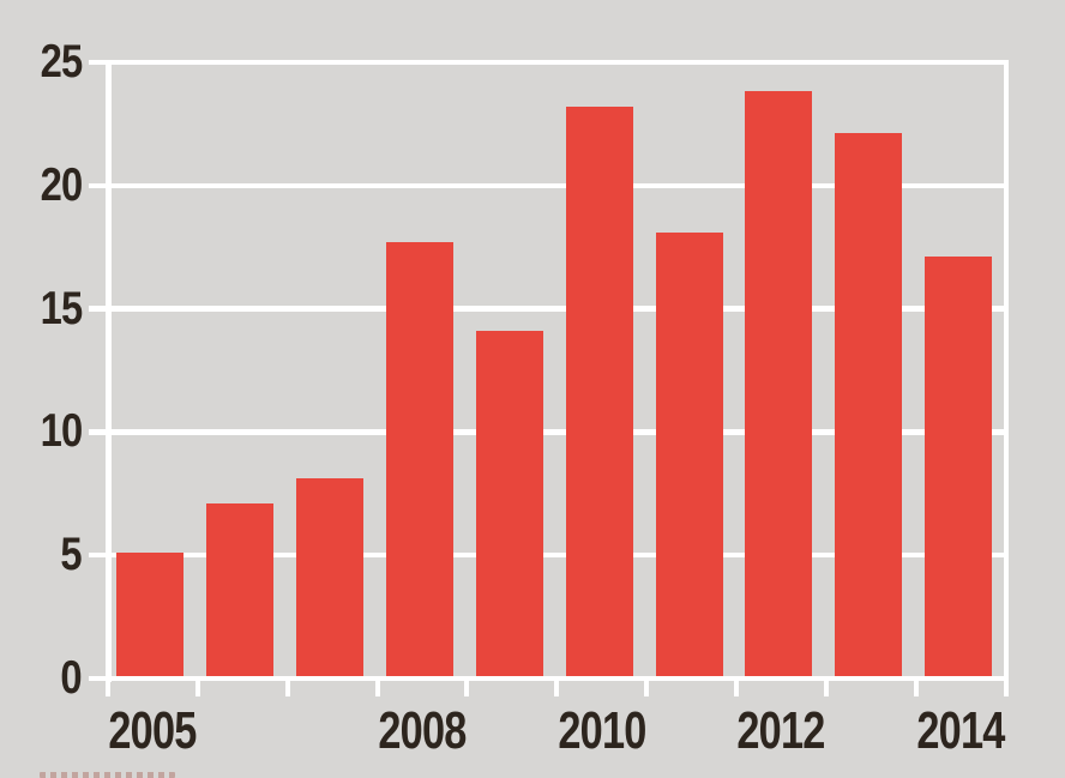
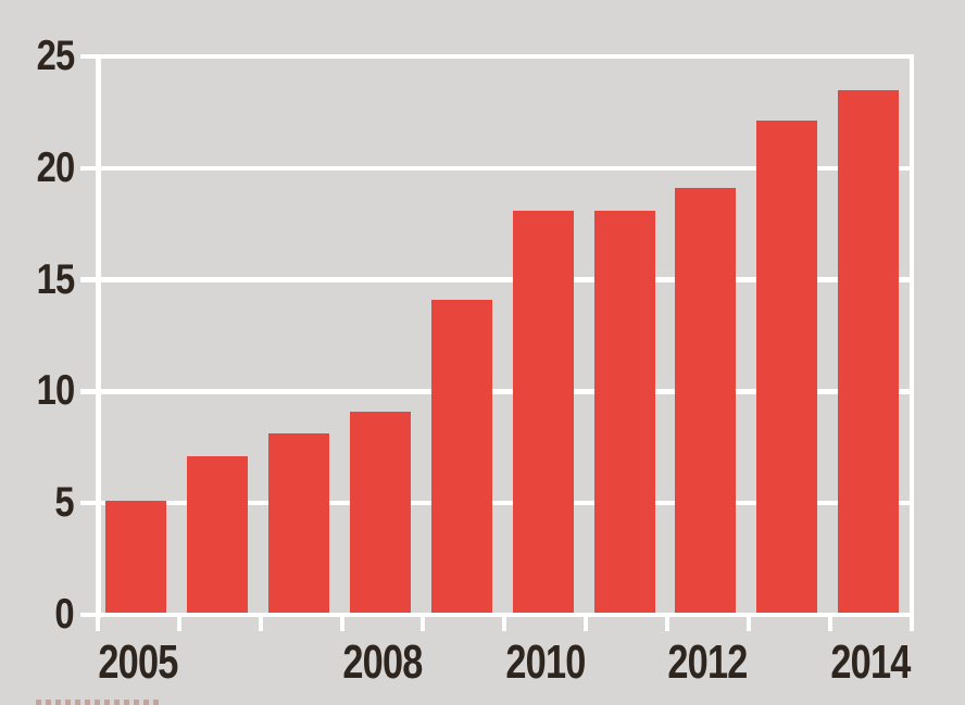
2008: 17.6 -> 9.0
2010: 23.1 -> 18.0
2012: 23.7 -> 19.0
2014: 17.0 -> 23.4
